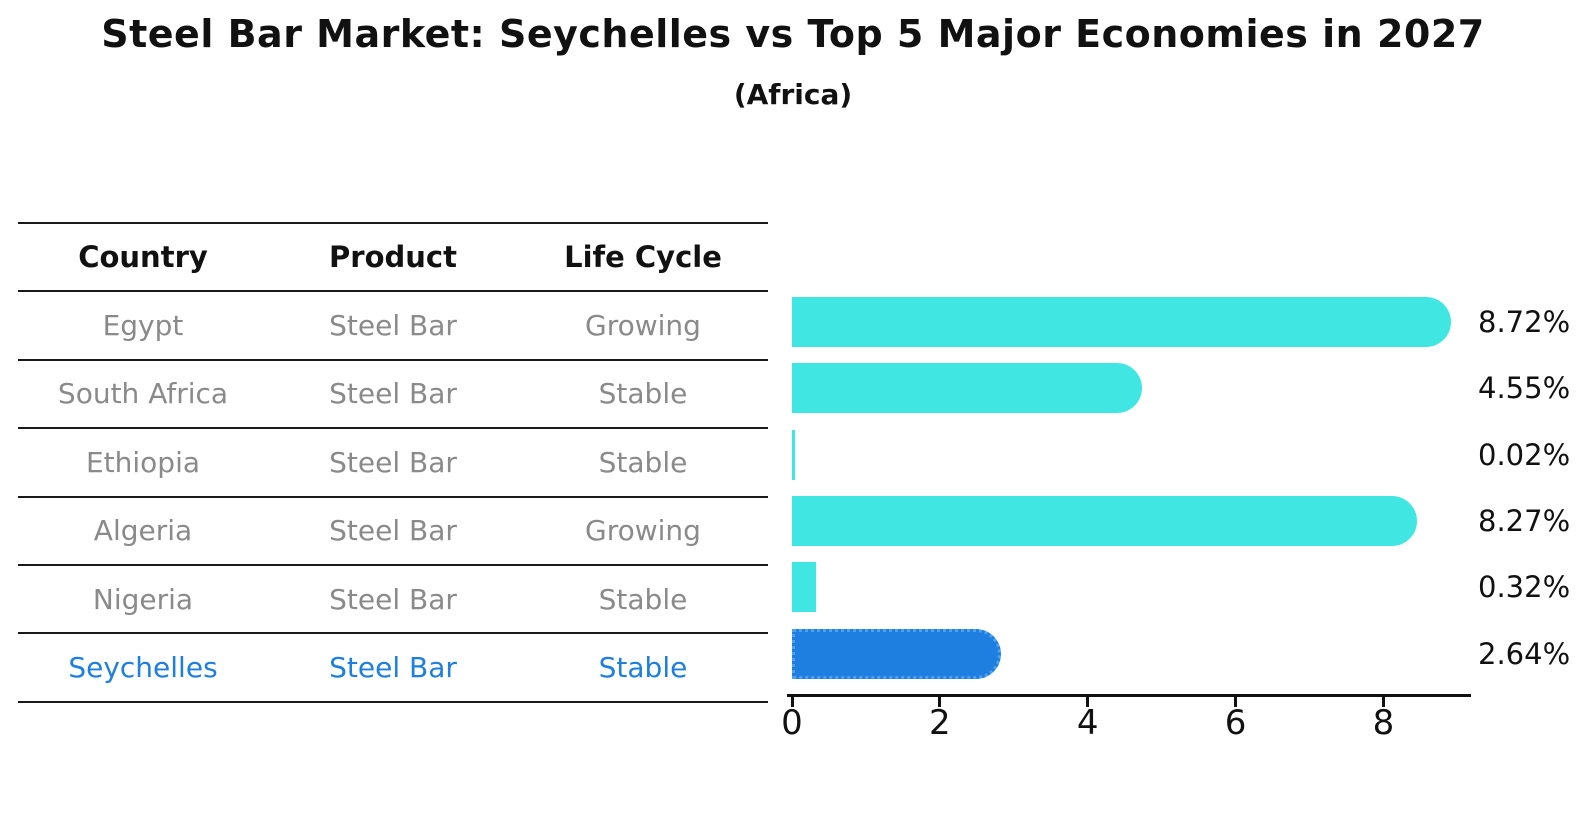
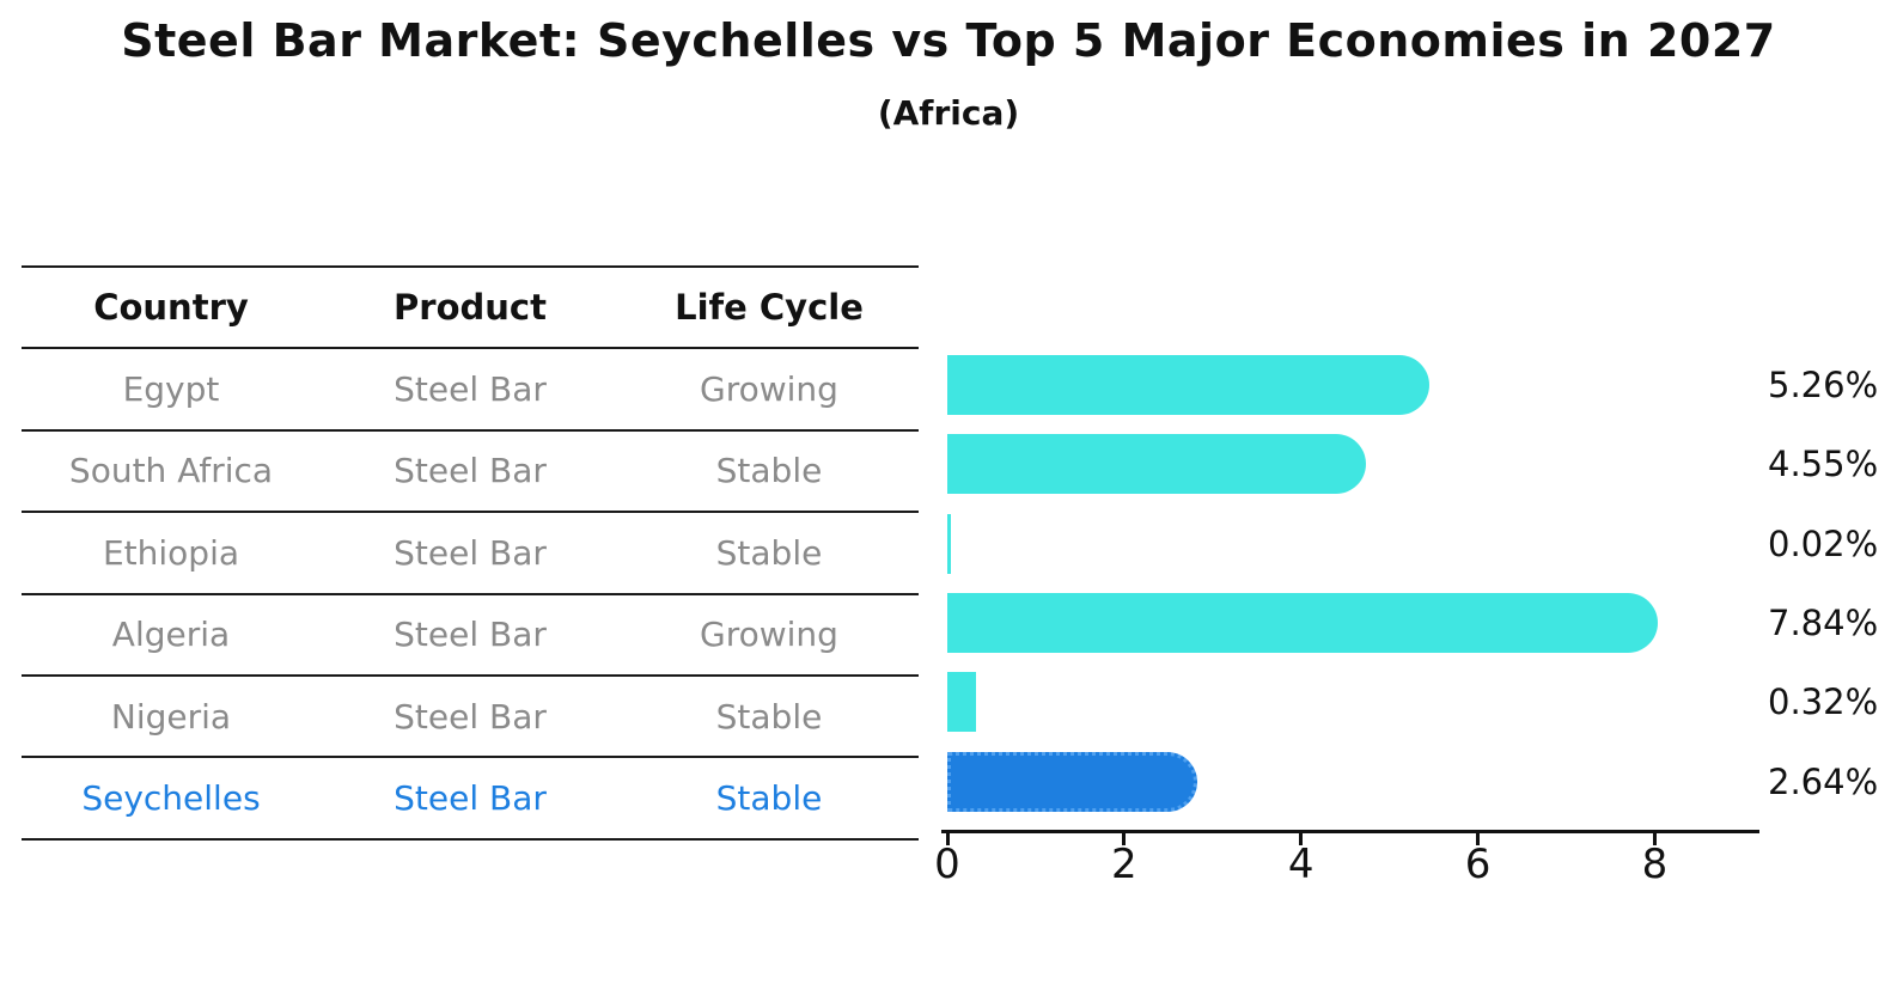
Egypt: 8.72% -> 5.26%
Algeria: 8.27% -> 7.84%
